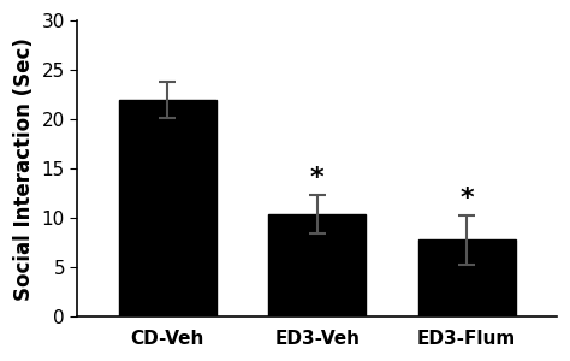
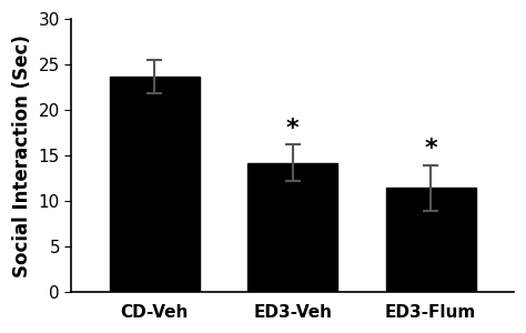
CD-Veh: 22.0 -> 23.7
ED3-Veh: 10.4 -> 14.2
ED3-Flum: 7.8 -> 11.5
